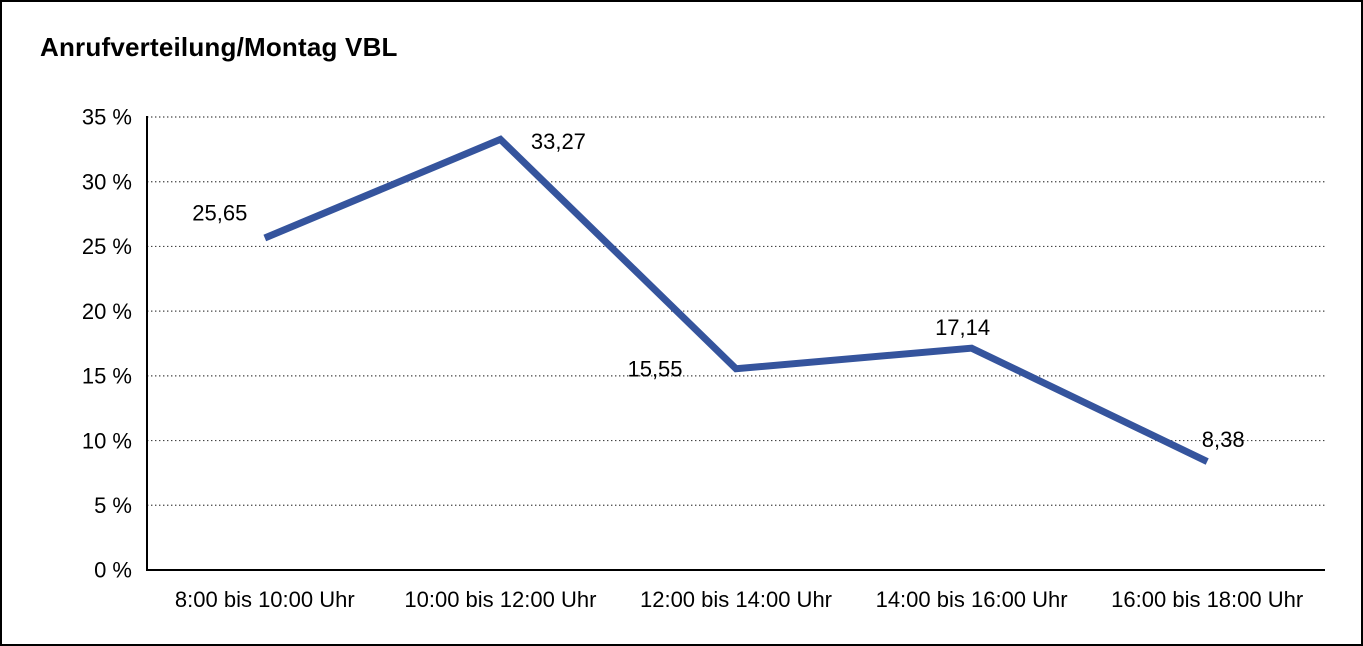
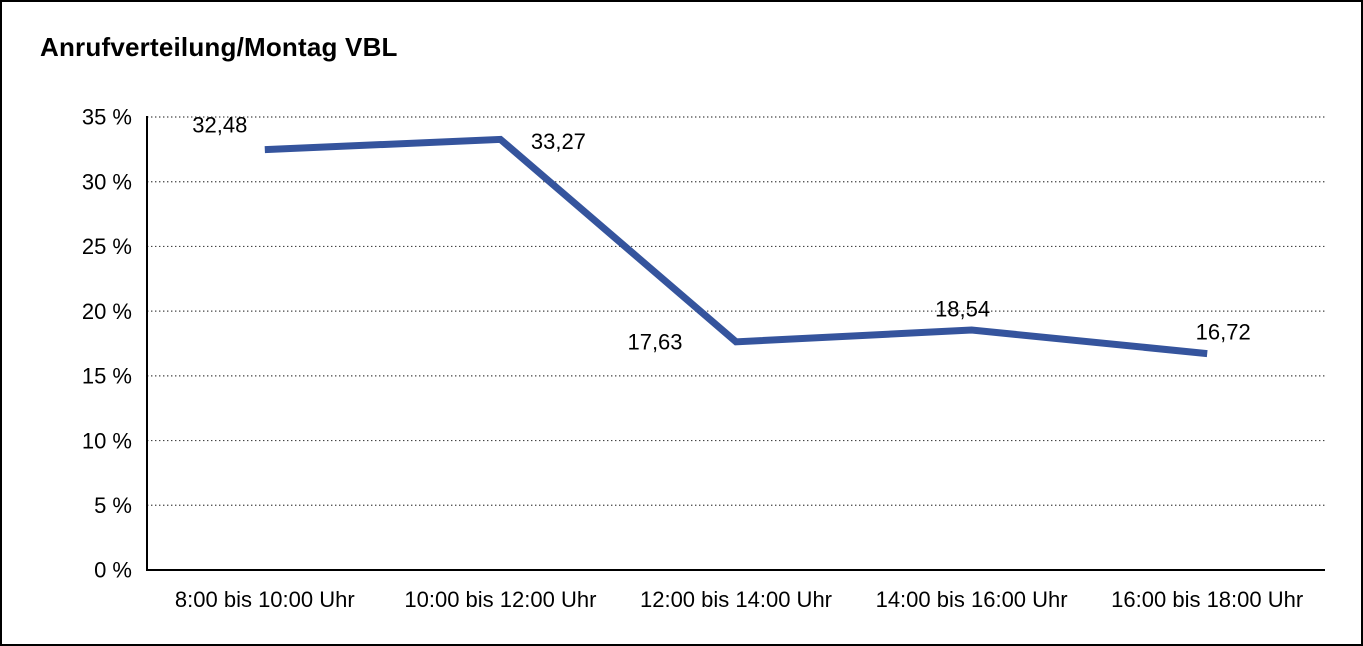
8:00 bis 10:00 Uhr: 25,65 -> 32,48
12:00 bis 14:00 Uhr: 15,55 -> 17,63
14:00 bis 16:00 Uhr: 17,14 -> 18,54
16:00 bis 18:00 Uhr: 8,38 -> 16,72
